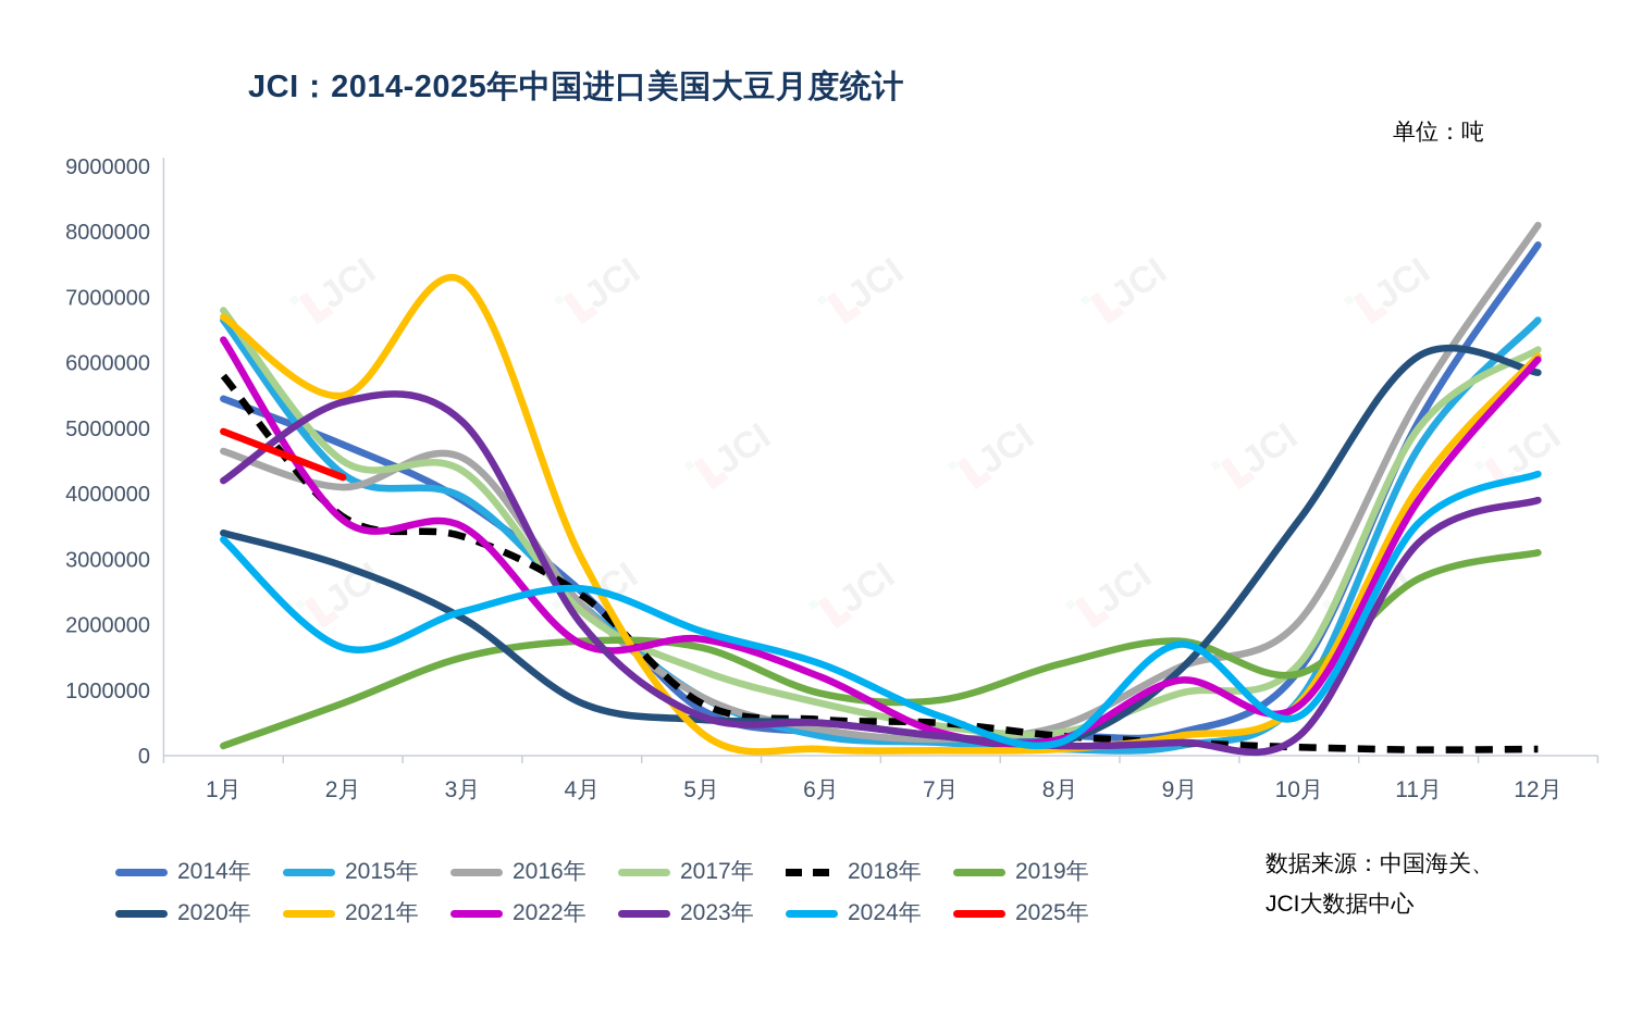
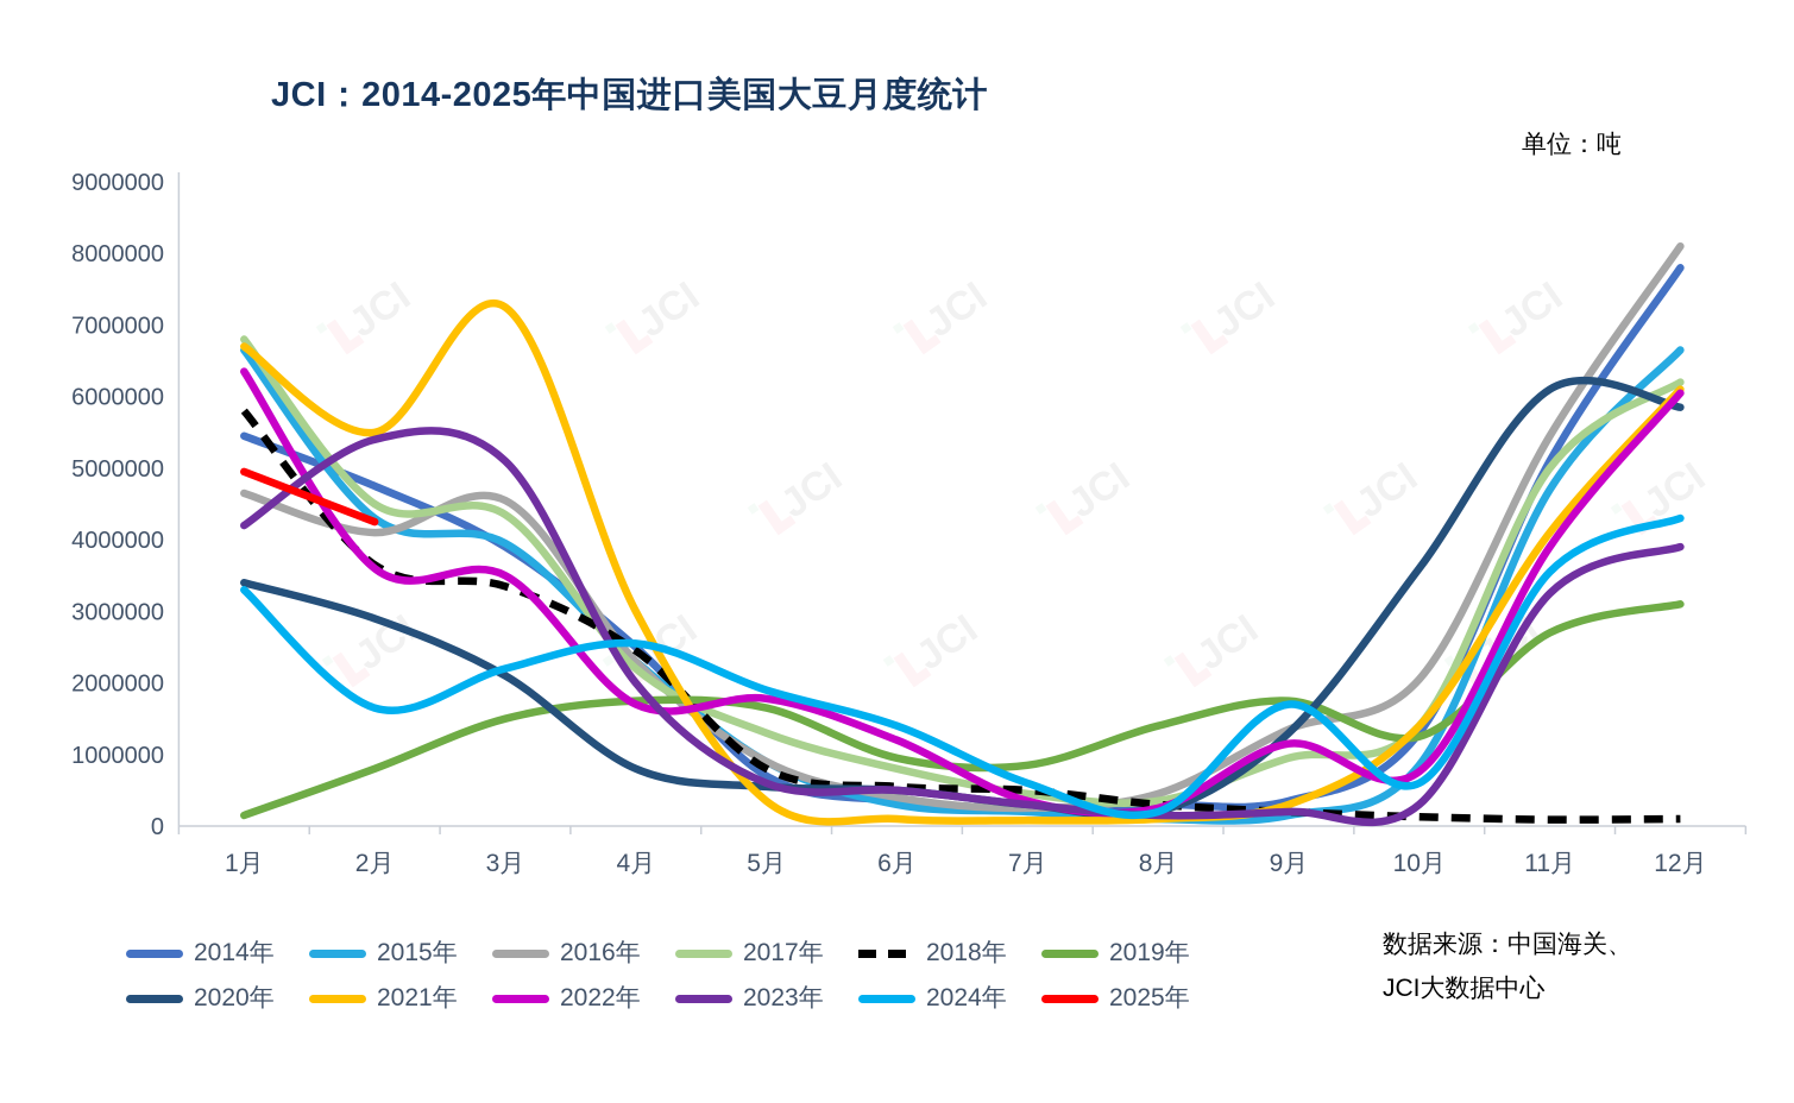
2021年/10月: 800000 -> 1400000
